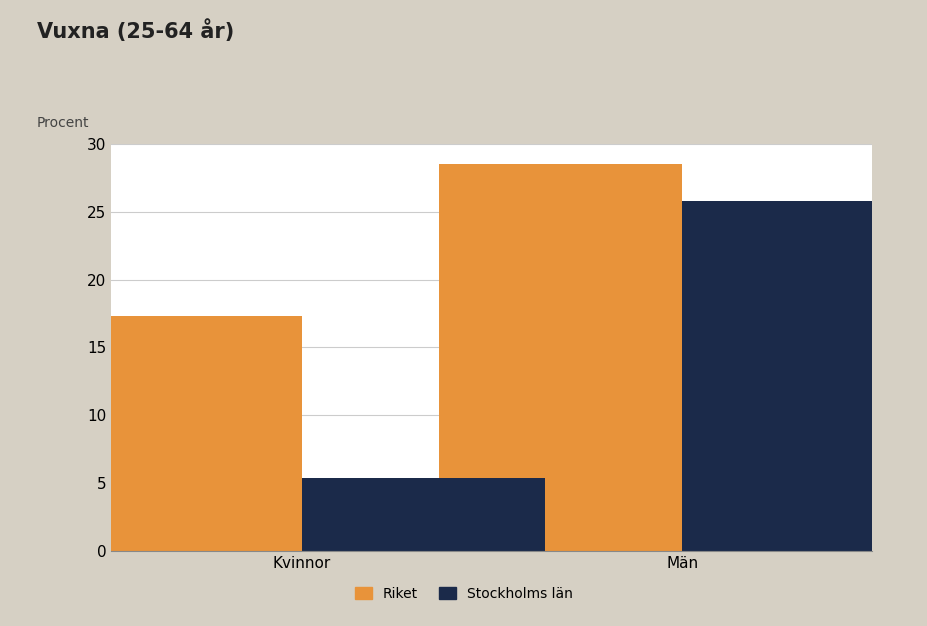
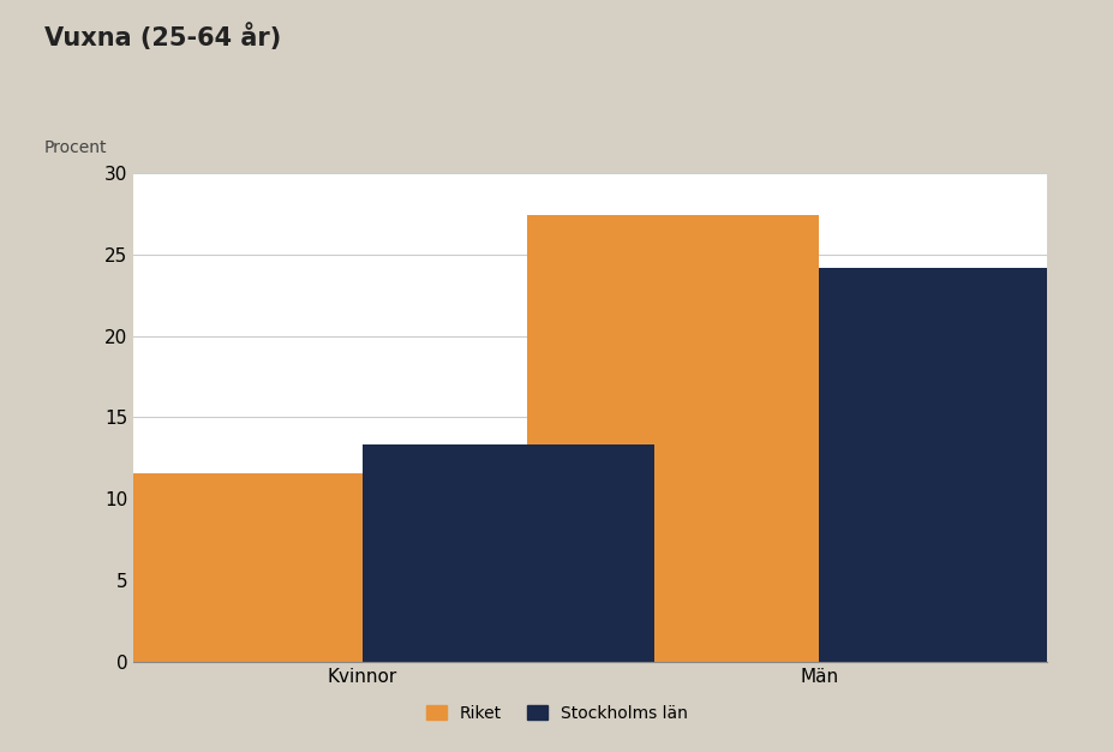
Riket/Kvinnor: 17.3 -> 11.6
Stockholms län/Kvinnor: 5.4 -> 13.3
Riket/Män: 28.5 -> 27.4
Stockholms län/Män: 25.8 -> 24.2
